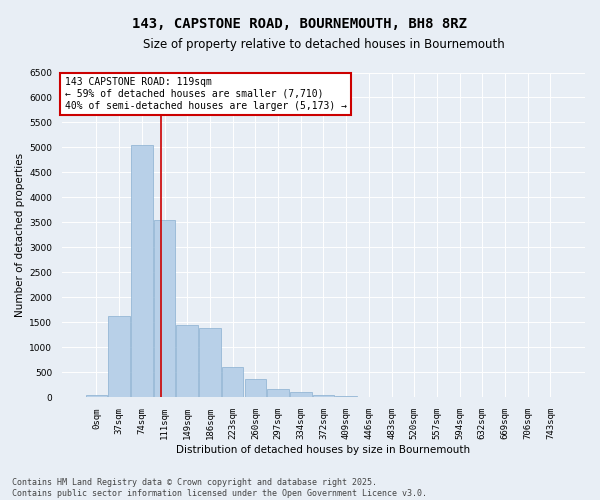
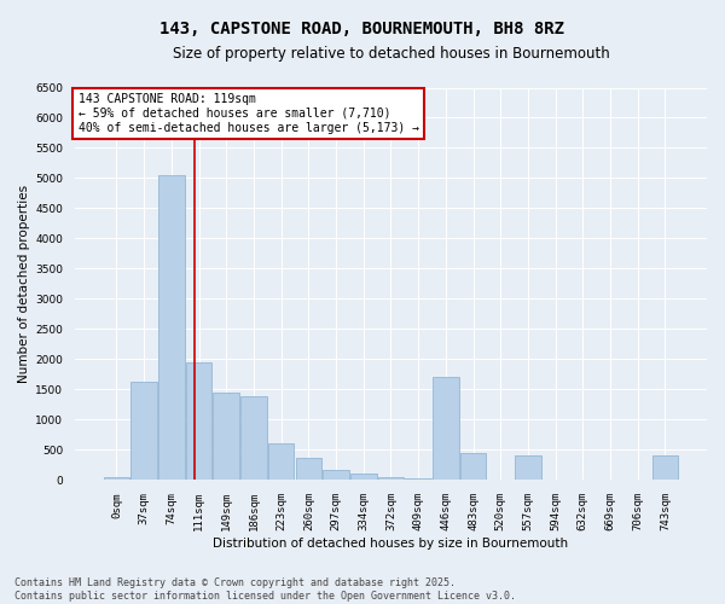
111sqm: 3550 -> 1950
446sqm: 10 -> 1700
483sqm: 10 -> 450
557sqm: 0 -> 400
743sqm: 0 -> 400
